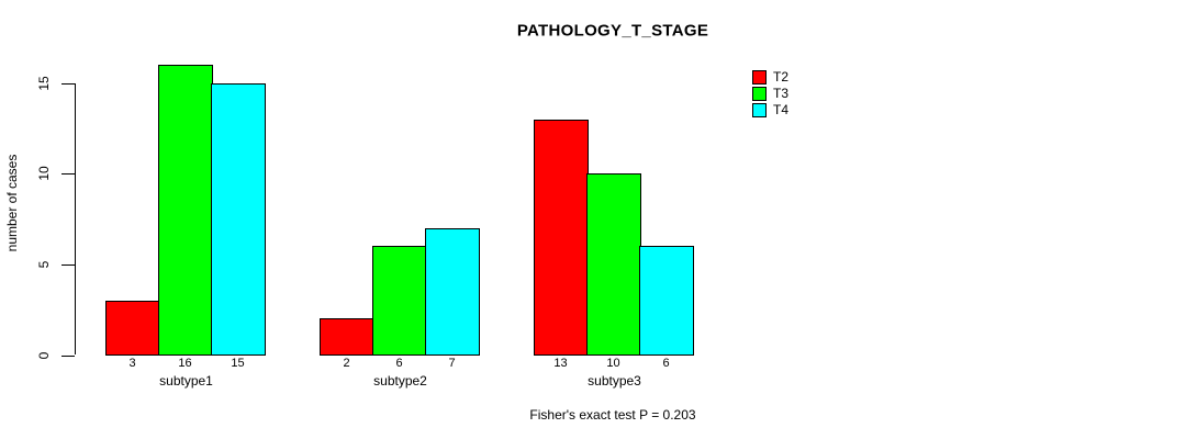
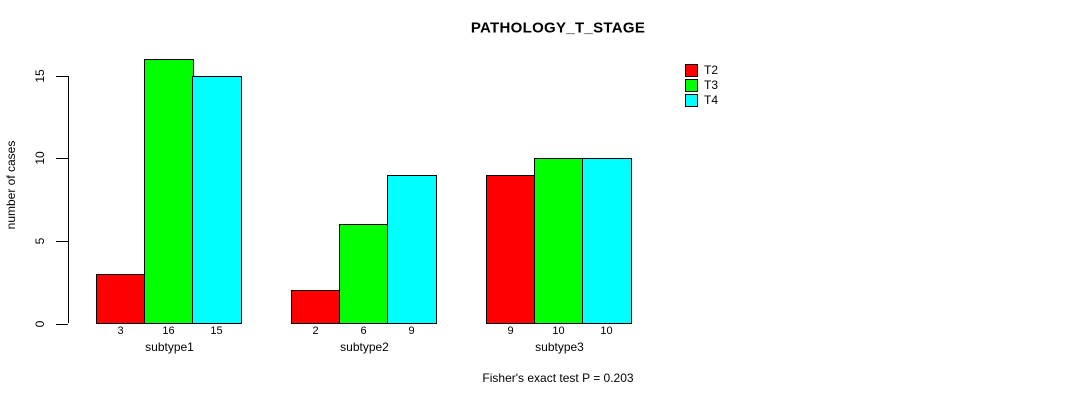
T4/subtype2: 7 -> 9
T2/subtype3: 13 -> 9
T4/subtype3: 6 -> 10
